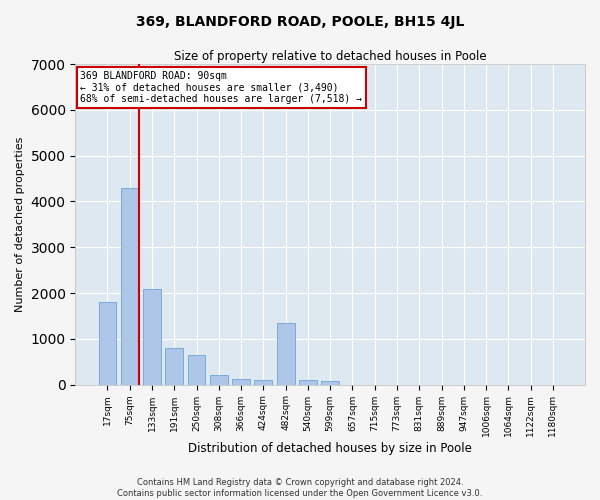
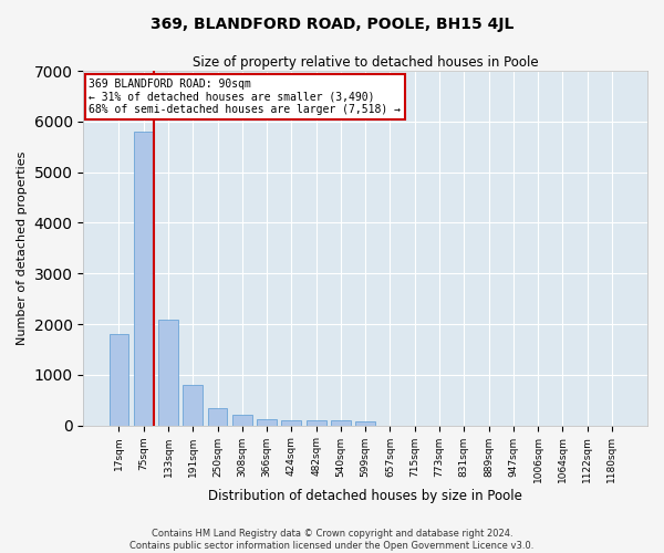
75sqm: 4300 -> 5800
250sqm: 650 -> 340
482sqm: 1350 -> 100
